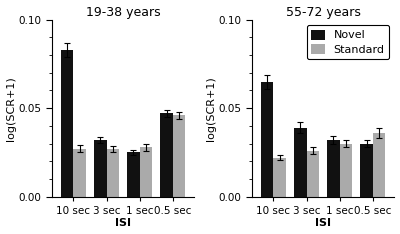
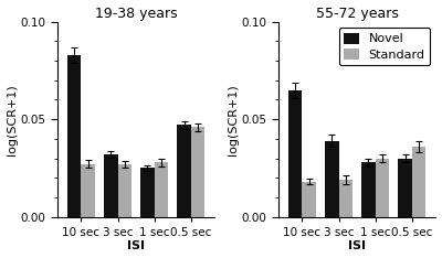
55-72 years/Standard/10 sec: 0.022 -> 0.018
55-72 years/Standard/3 sec: 0.026 -> 0.019
55-72 years/Novel/1 sec: 0.032 -> 0.028
